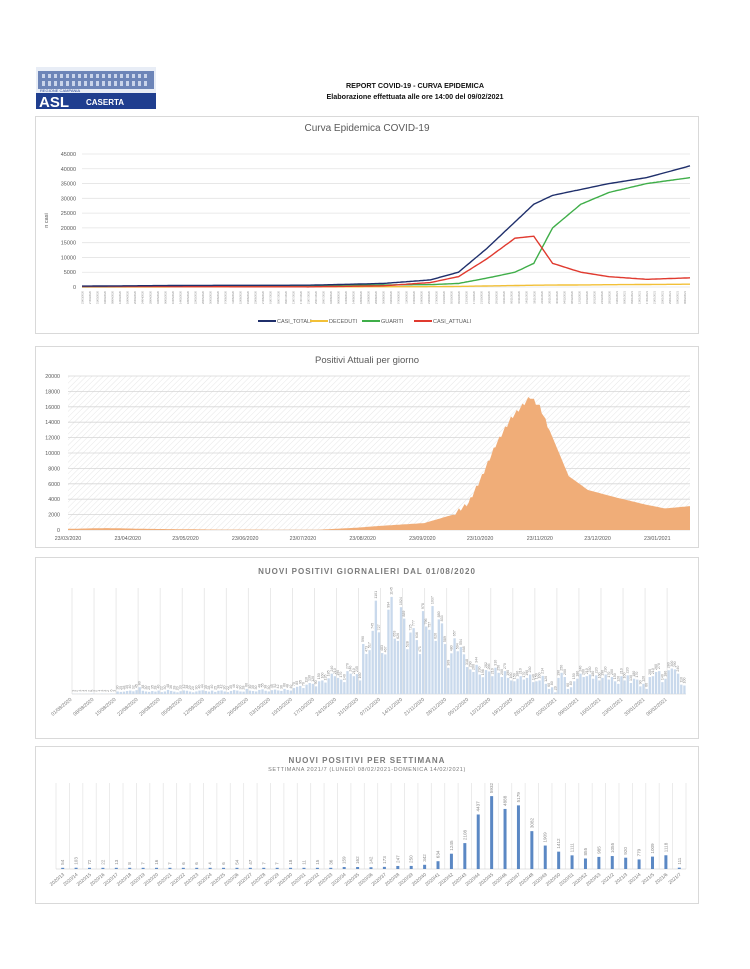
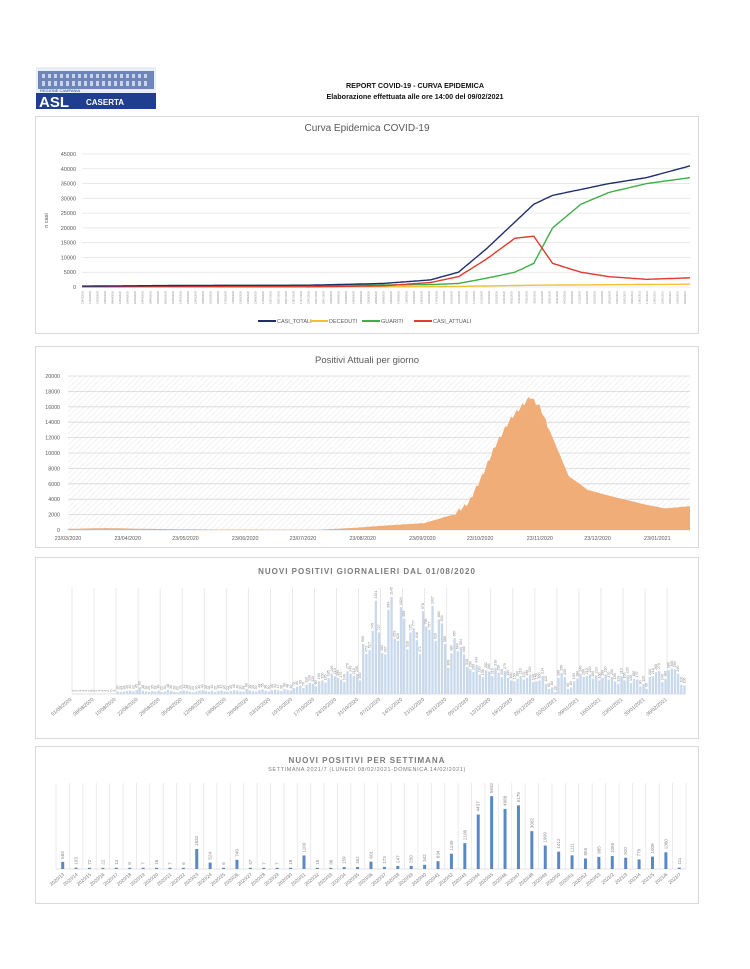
NUOVI POSITIVI PER SETTIMANA/2020/13: 54 -> 584
NUOVI POSITIVI PER SETTIMANA/2020/23: 6 -> 1632
NUOVI POSITIVI PER SETTIMANA/2020/24: 4 -> 524
NUOVI POSITIVI PER SETTIMANA/2020/26: 54 -> 749
NUOVI POSITIVI PER SETTIMANA/2020/31: 11 -> 1100
NUOVI POSITIVI PER SETTIMANA/2020/36: 142 -> 601
NUOVI POSITIVI PER SETTIMANA/2021/6: 1118 -> 1360
